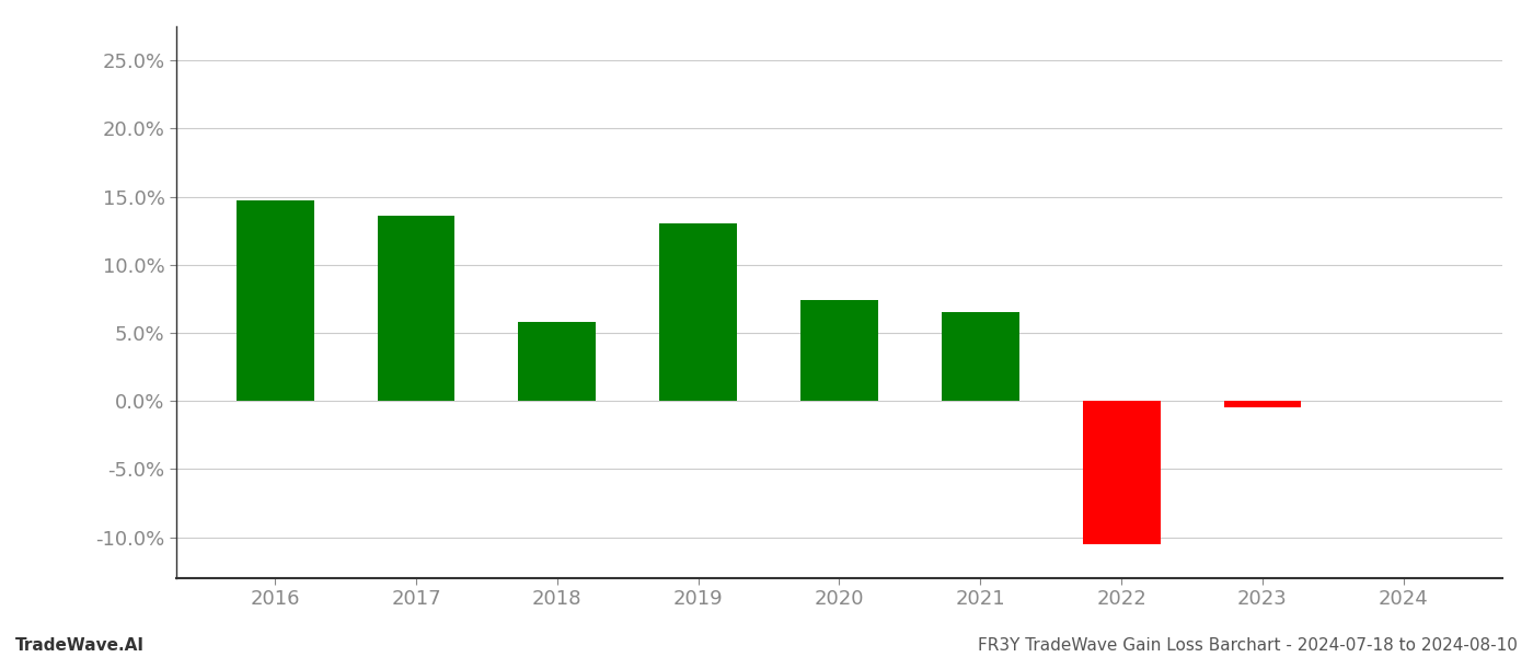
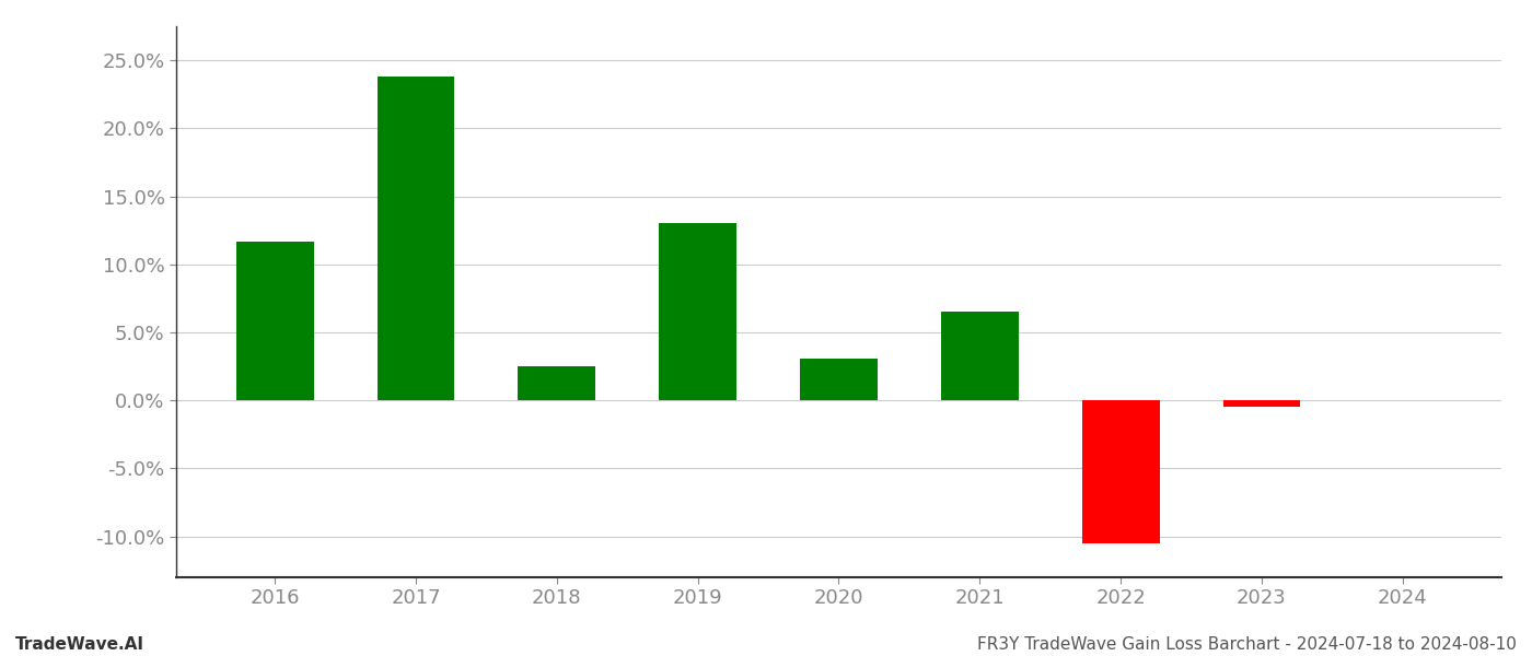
2016: 14.7% -> 11.7%
2017: 13.6% -> 23.8%
2018: 5.8% -> 2.5%
2020: 7.4% -> 3.1%
